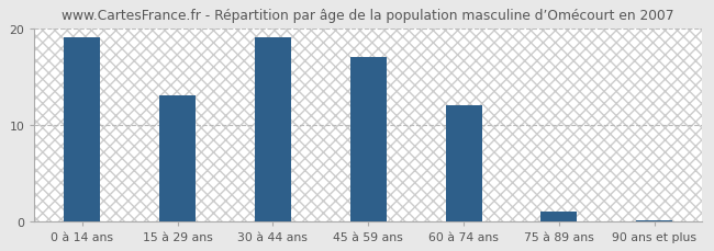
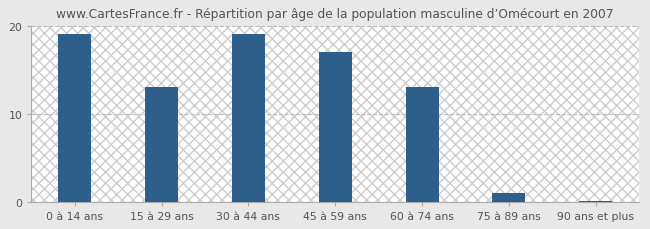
60 à 74 ans: 12.0 -> 13.0
